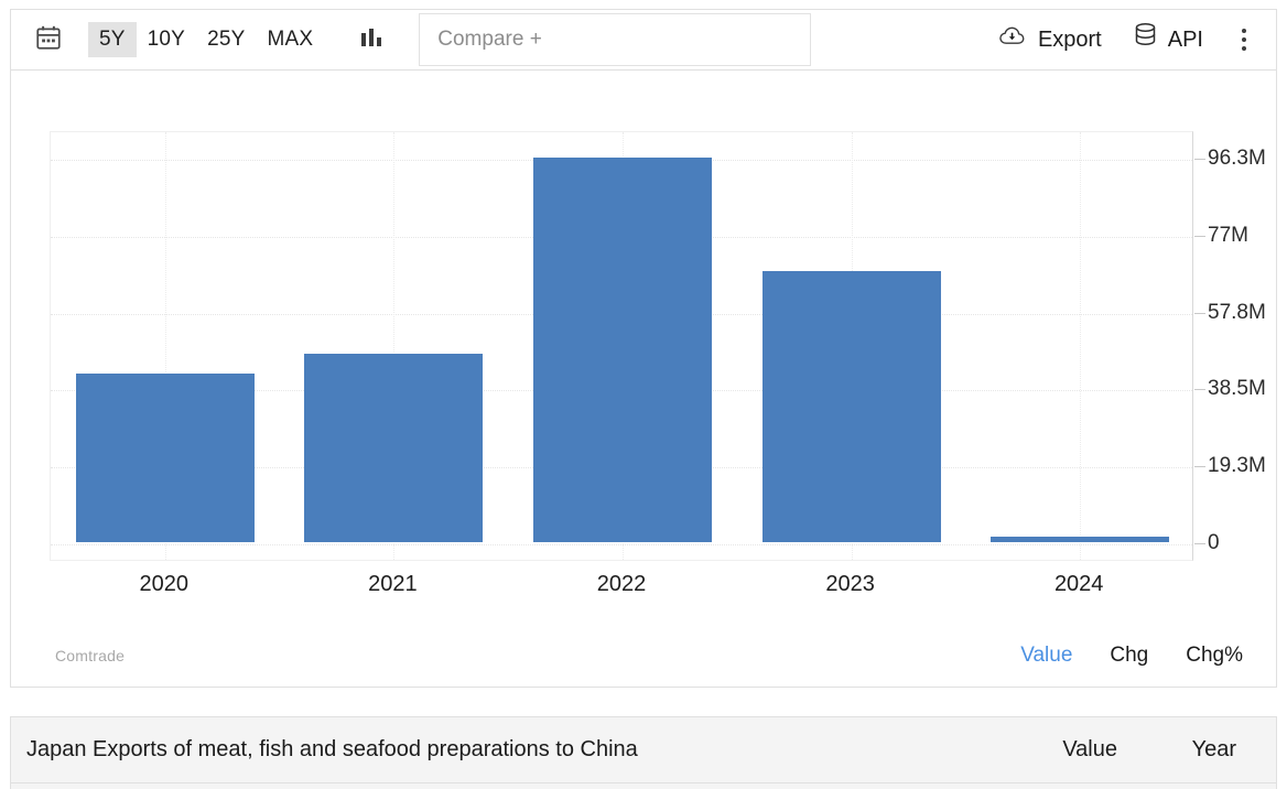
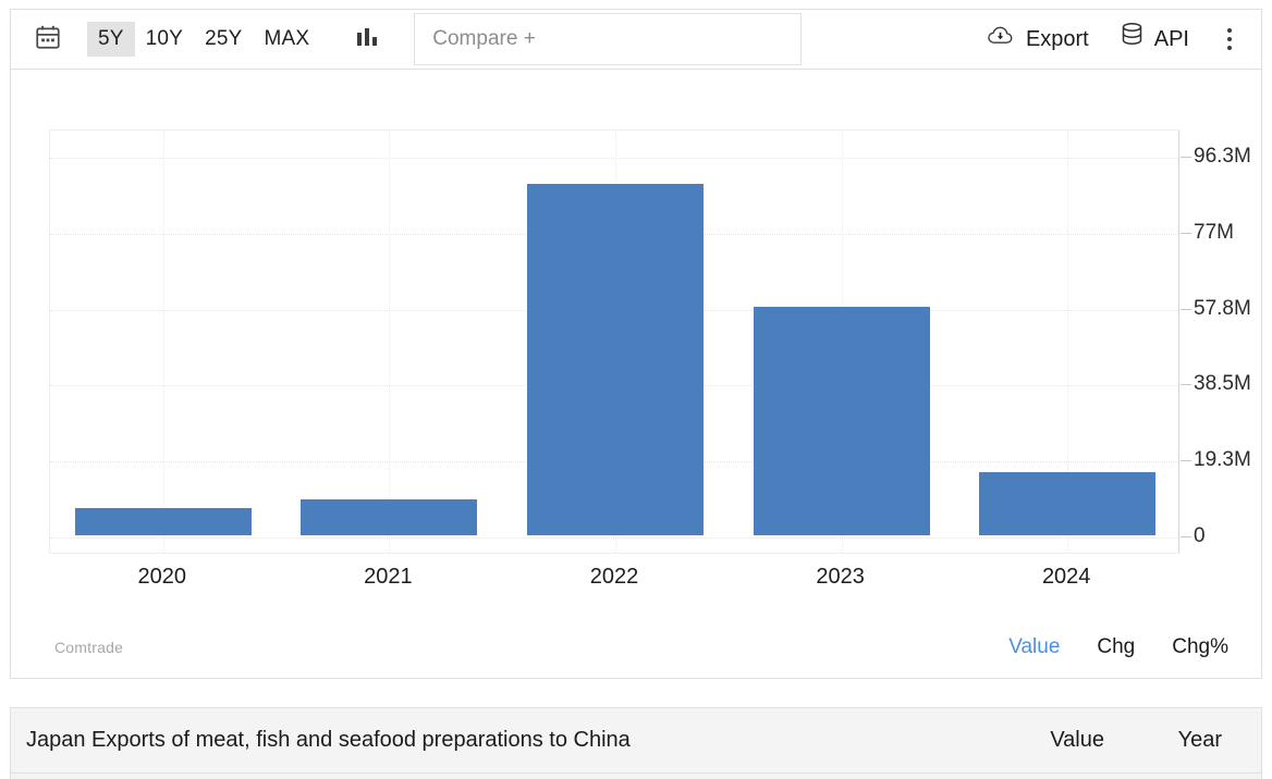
2020: 42M -> 7M
2021: 47M -> 9M
2022: 96M -> 89M
2023: 68M -> 58M
2024: 1M -> 16M
